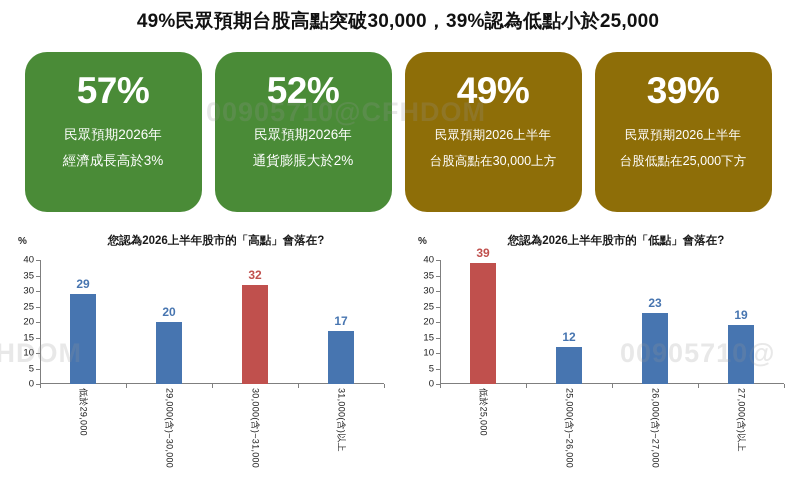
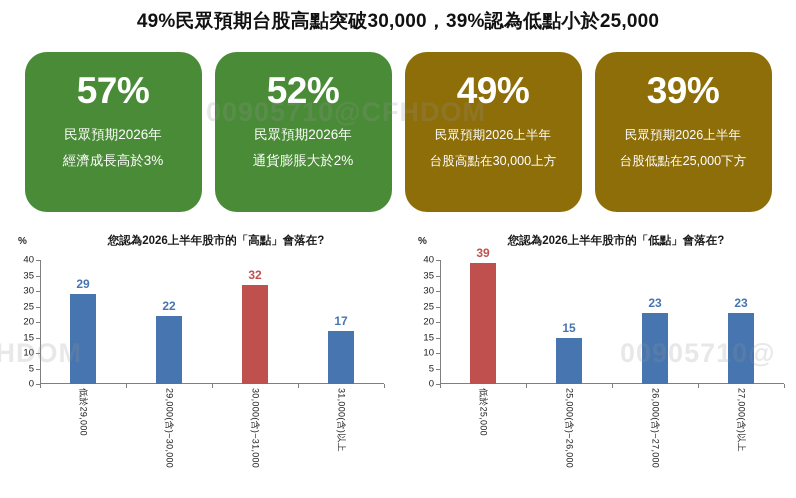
您認為2026上半年股市的「高點」會落在?/29,000(含)~30,000: 20 -> 22
您認為2026上半年股市的「低點」會落在?/25,000(含)~26,000: 12 -> 15
您認為2026上半年股市的「低點」會落在?/27,000(含)以上: 19 -> 23
